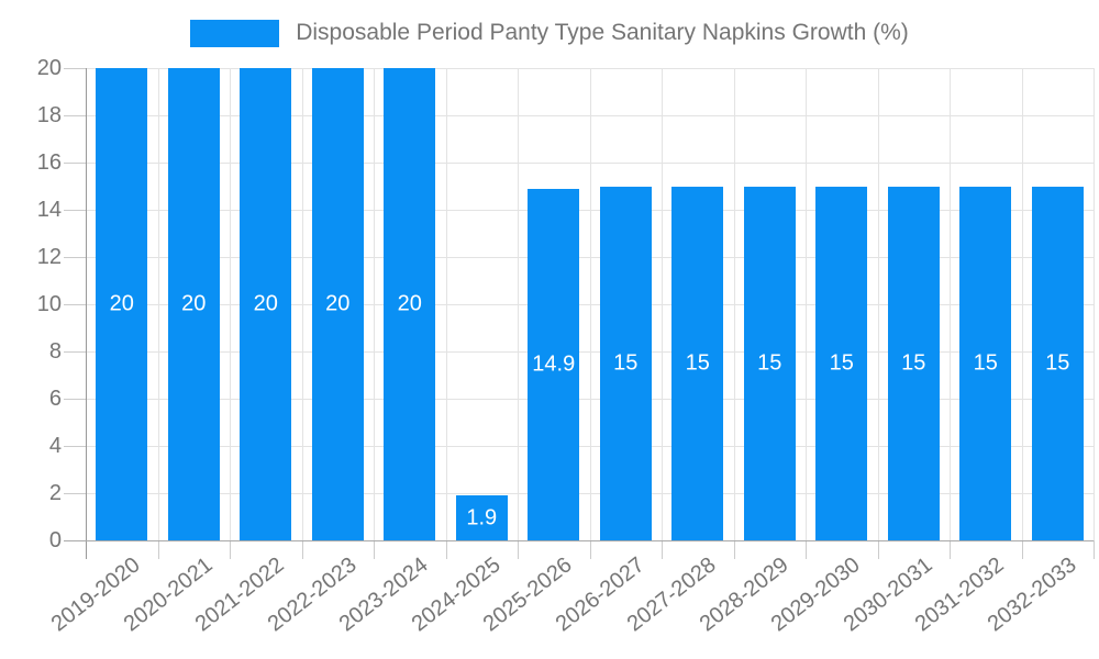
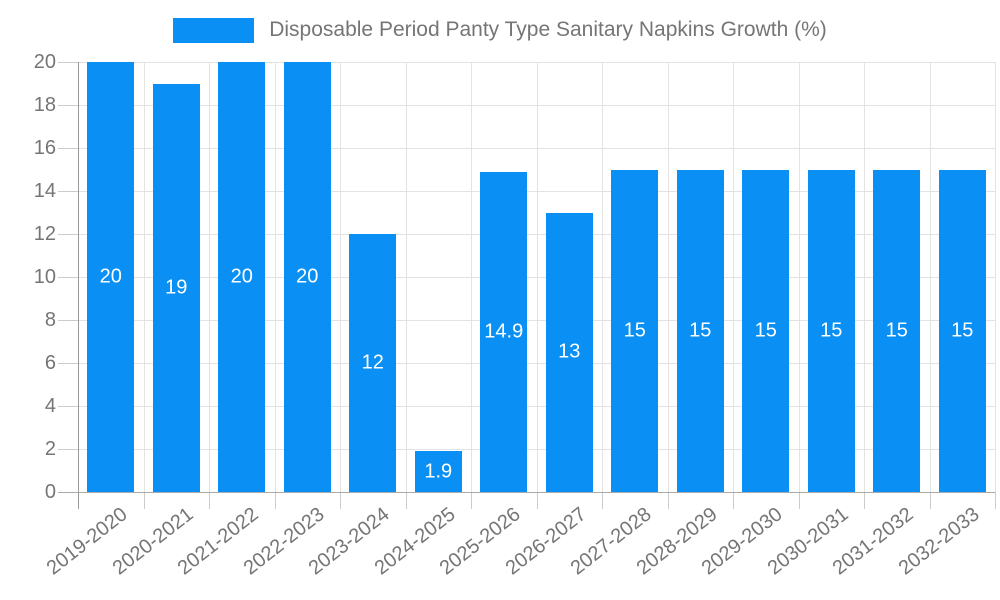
2020-2021: 20 -> 19
2023-2024: 20 -> 12
2026-2027: 15 -> 13
